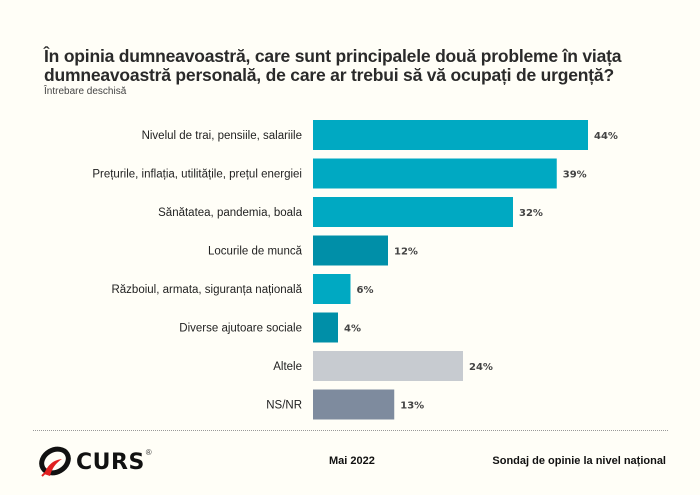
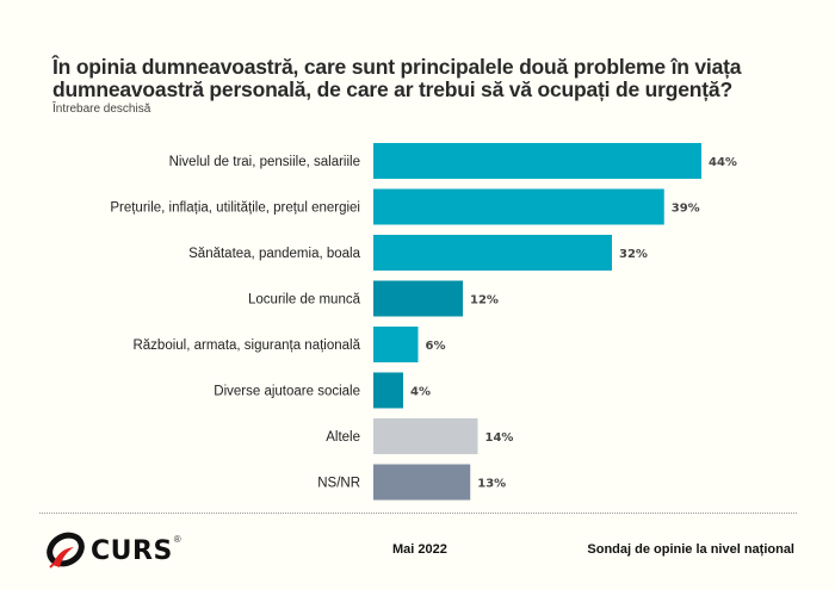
Altele: 24% -> 14%
